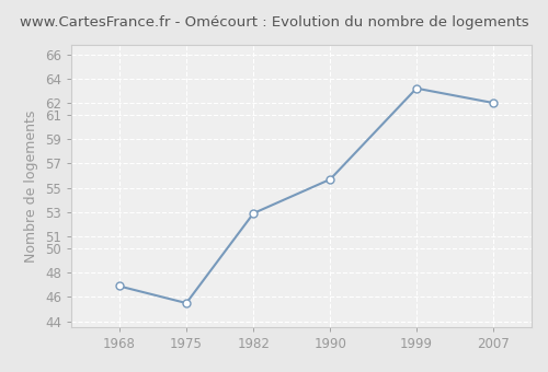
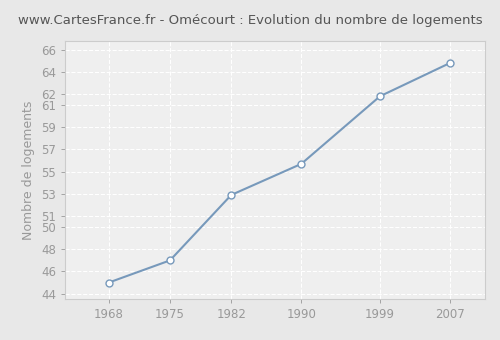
1968: 46.9 -> 45.0
1975: 45.5 -> 47.0
1999: 63.2 -> 61.8
2007: 62.0 -> 64.8
